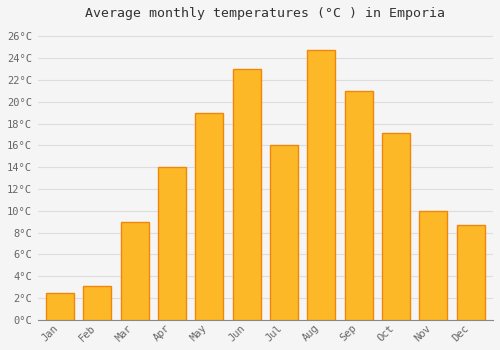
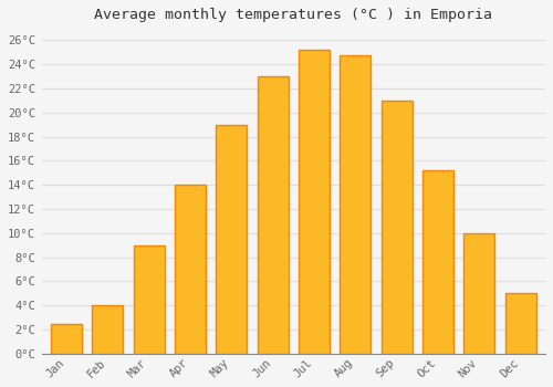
Feb: 3.1°C -> 4.0°C
Jul: 16.0°C -> 25.2°C
Oct: 17.1°C -> 15.2°C
Dec: 8.7°C -> 5.0°C
